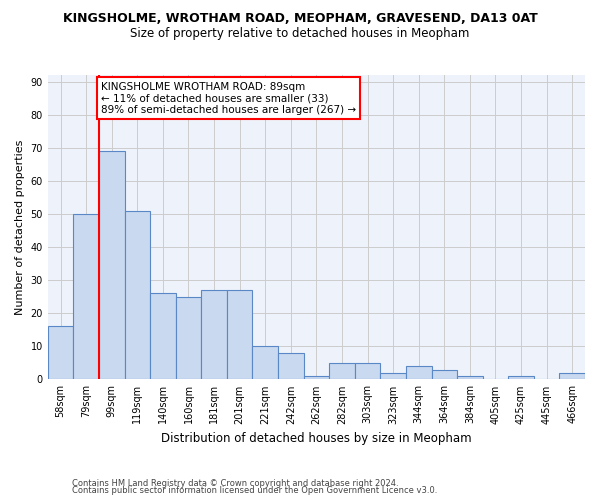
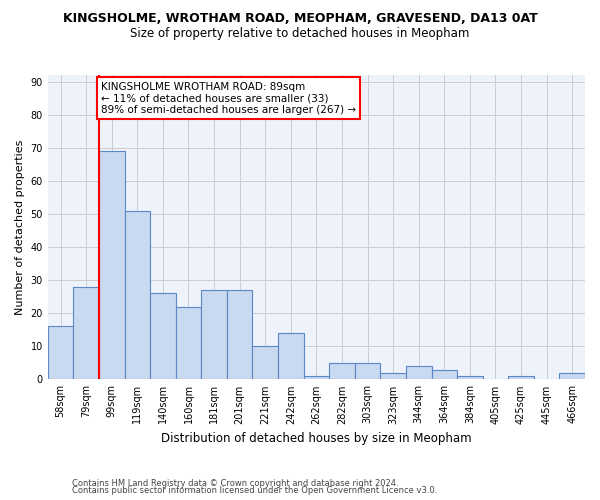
79sqm: 50 -> 28
160sqm: 25 -> 22
242sqm: 8 -> 14
